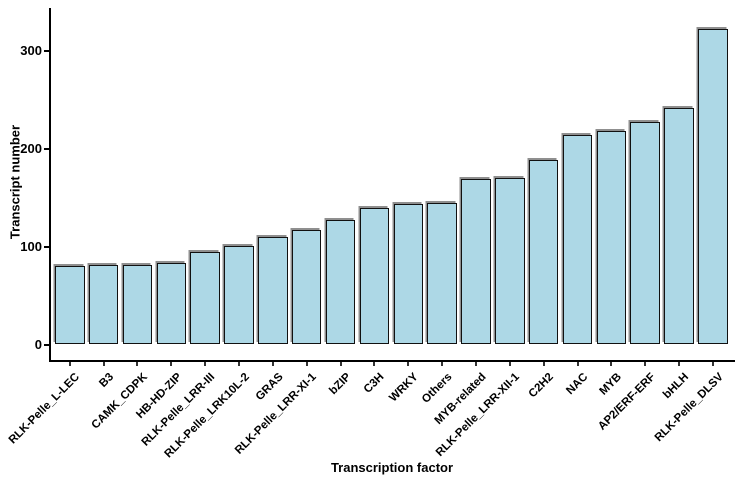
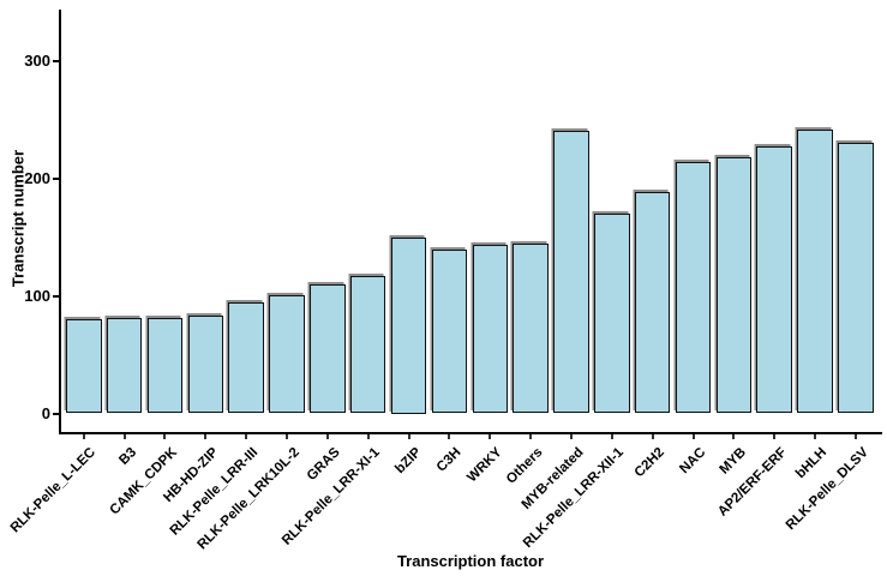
bZIP: 130 -> 150
MYB-related: 170 -> 240
RLK-Pelle_DLSV: 320 -> 230
